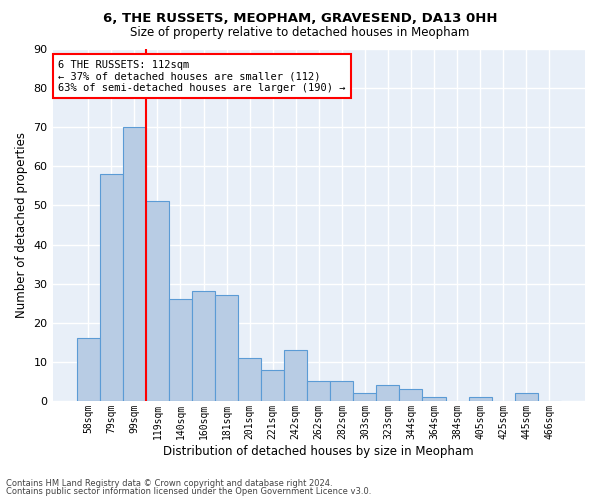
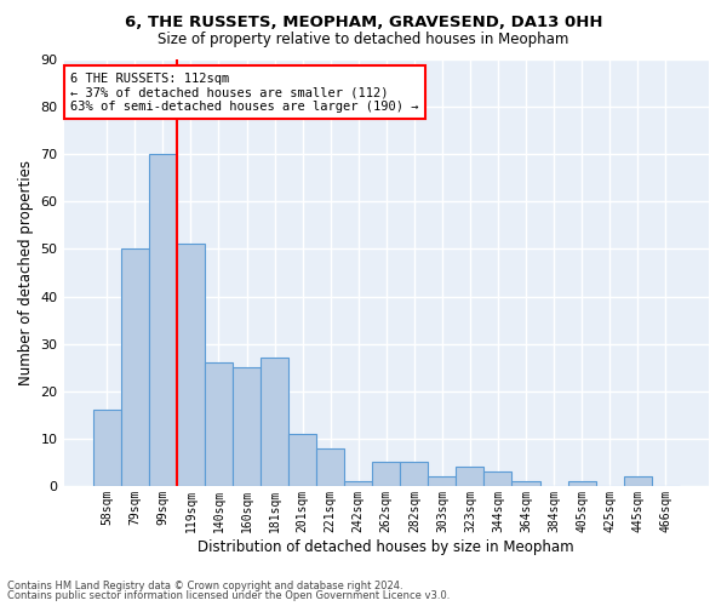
79sqm: 58 -> 50
160sqm: 28 -> 25
242sqm: 13 -> 1
